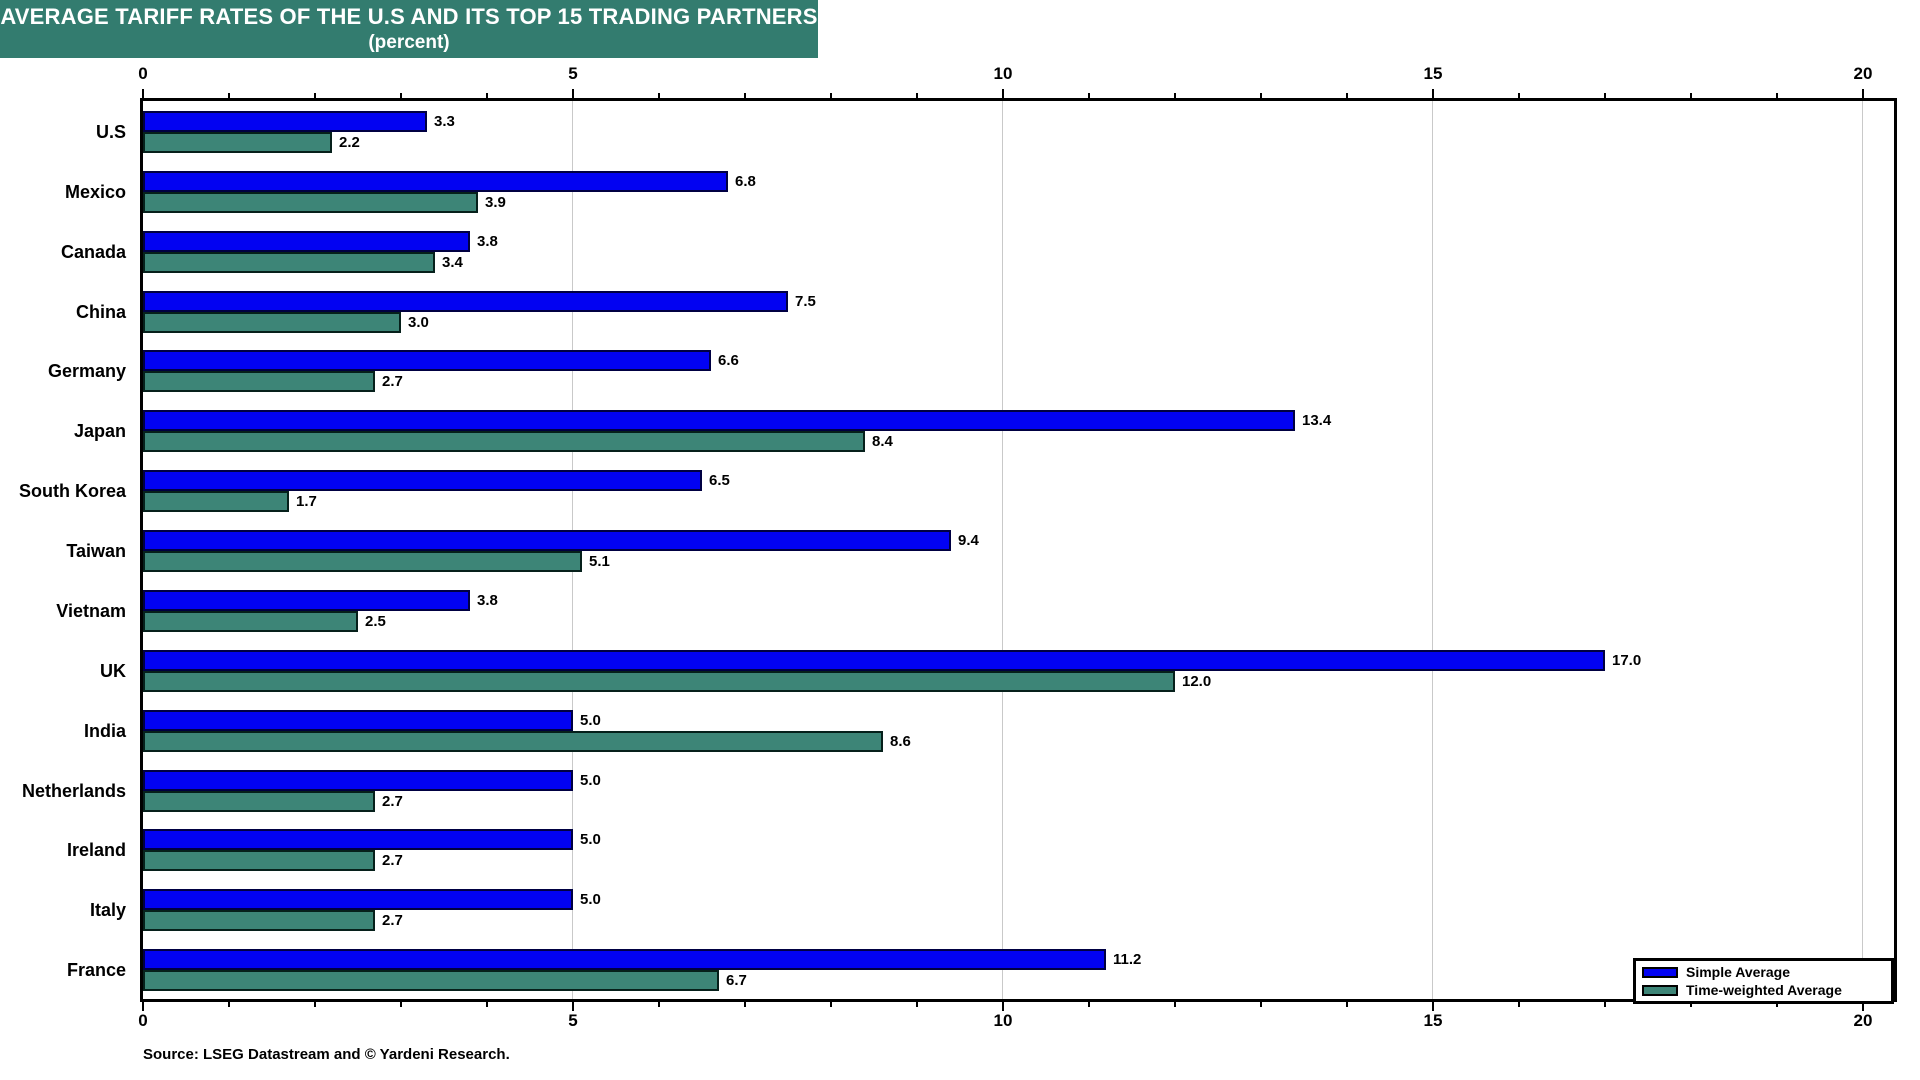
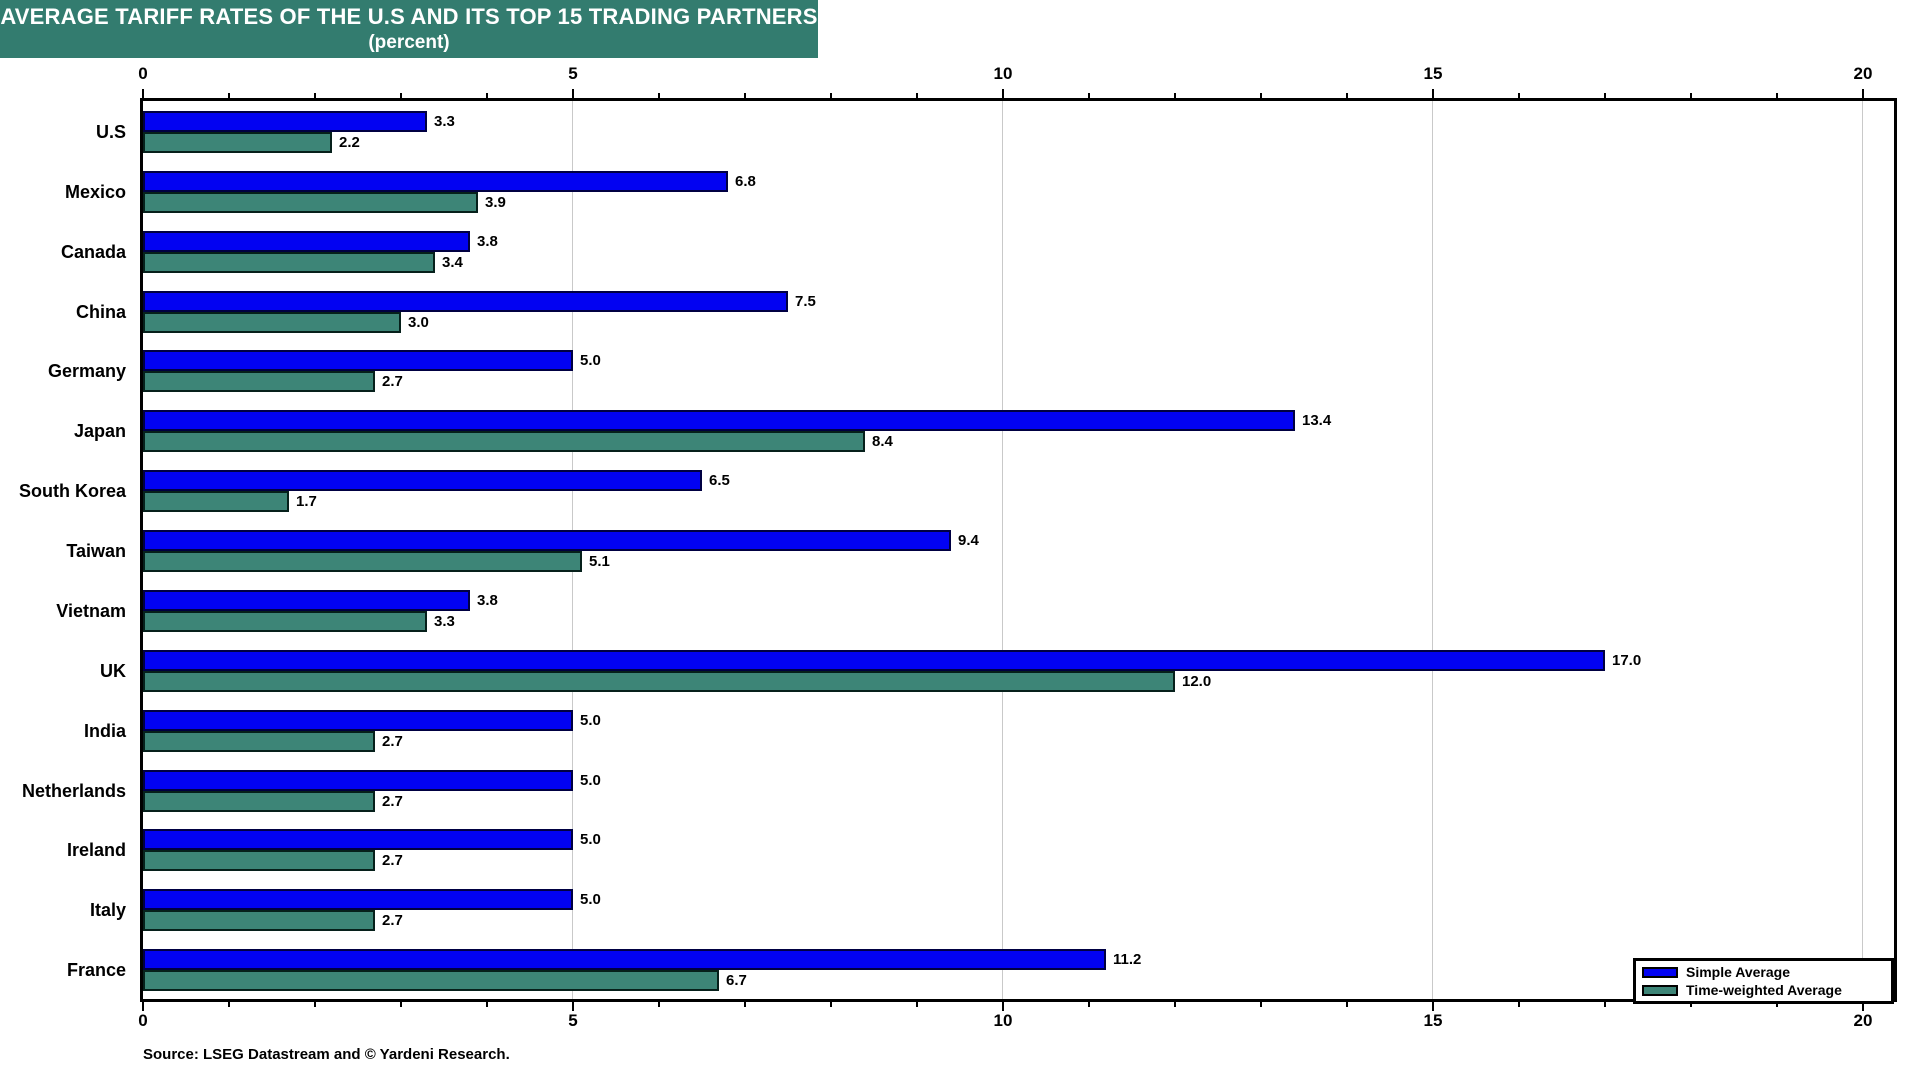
Simple Average/Germany: 6.6 -> 5.0
Time-weighted Average/Vietnam: 2.5 -> 3.3
Time-weighted Average/India: 8.6 -> 2.7
